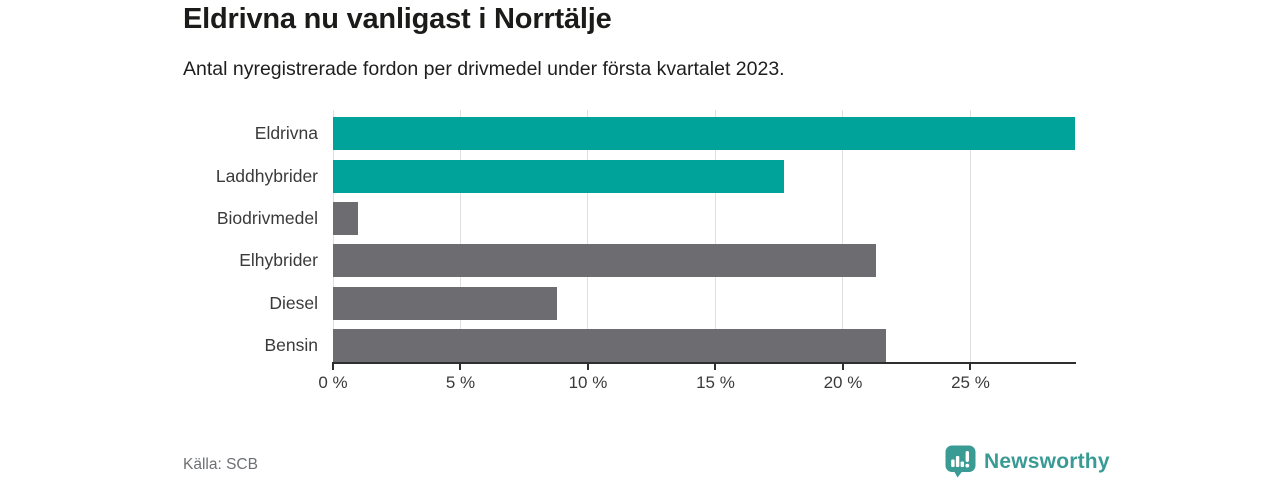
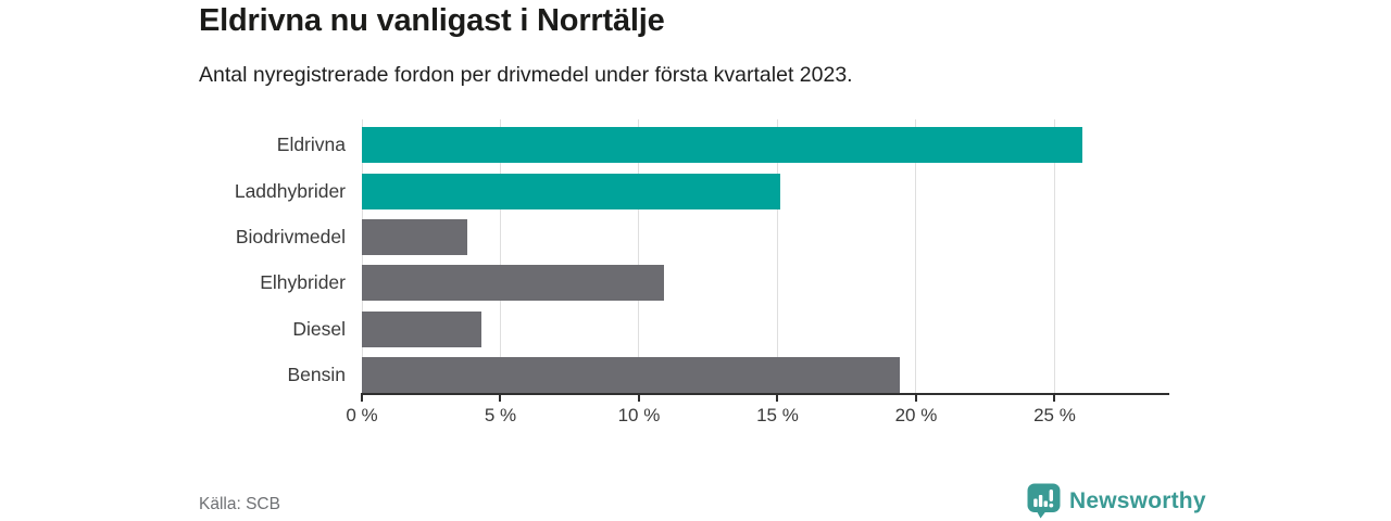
Eldrivna: 29.1% -> 26.0%
Laddhybrider: 17.7% -> 15.1%
Biodrivmedel: 1.0% -> 3.8%
Elhybrider: 21.3% -> 10.9%
Diesel: 8.8% -> 4.3%
Bensin: 21.7% -> 19.4%
